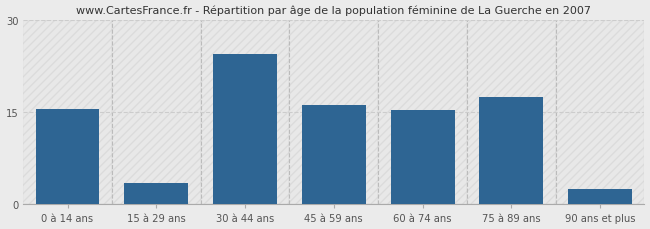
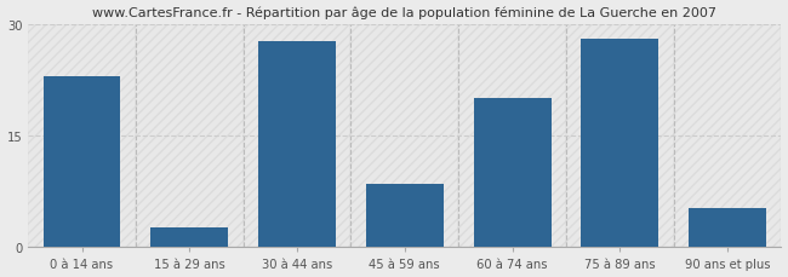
0 à 14 ans: 15.5 -> 23.0
15 à 29 ans: 3.5 -> 2.6
30 à 44 ans: 24.5 -> 27.8
45 à 59 ans: 16.2 -> 8.6
60 à 74 ans: 15.3 -> 20.0
75 à 89 ans: 17.5 -> 28.0
90 ans et plus: 2.5 -> 5.2
